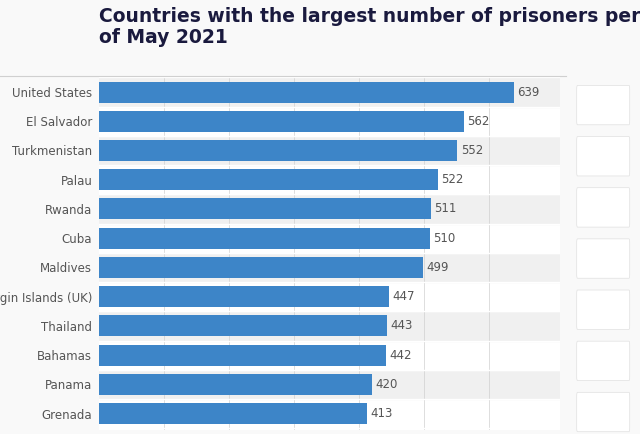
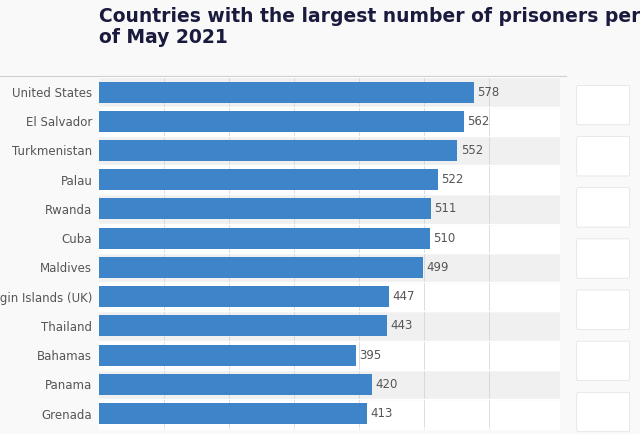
United States: 639 -> 578
Bahamas: 442 -> 395
